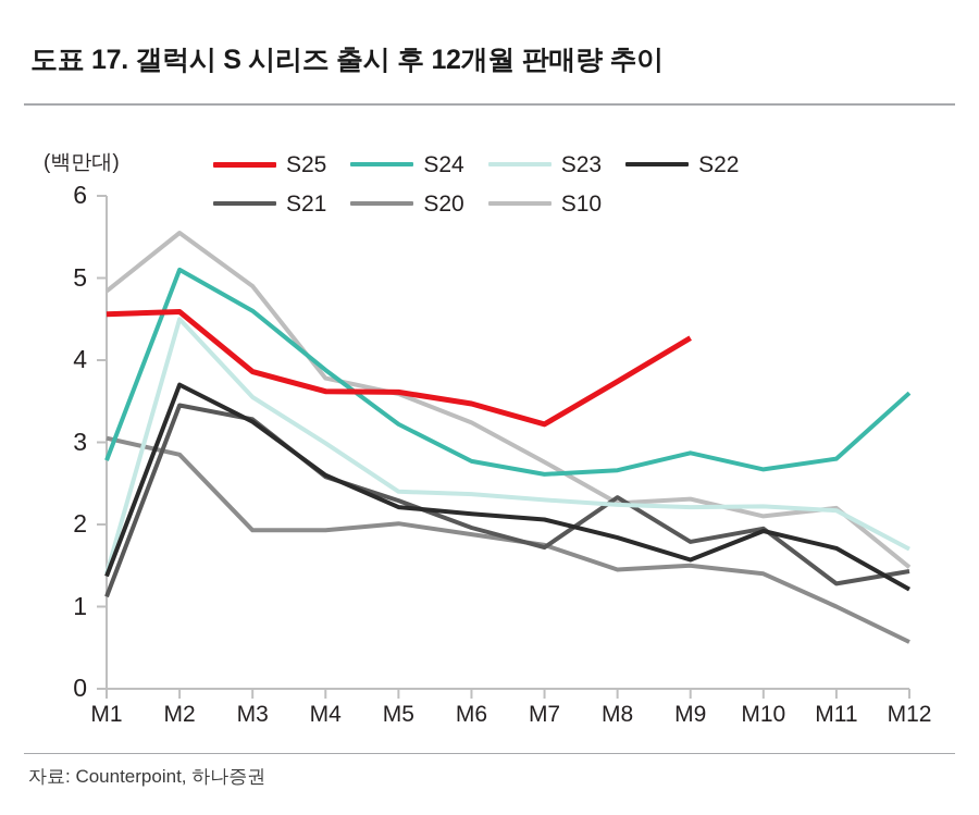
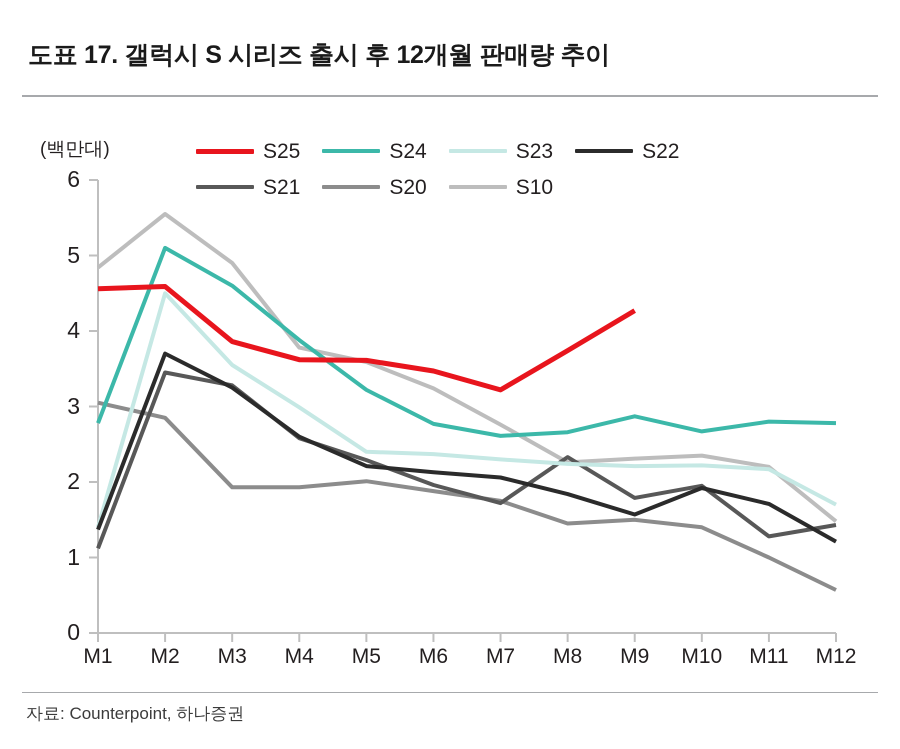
S10/M10: 2.1 -> 2.4
S24/M12: 3.6 -> 2.8
